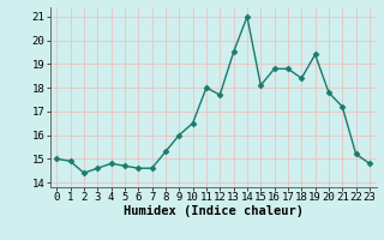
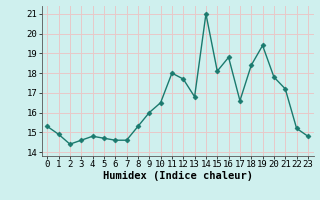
0: 15.0 -> 15.3
13: 19.5 -> 16.8
17: 18.8 -> 16.6
